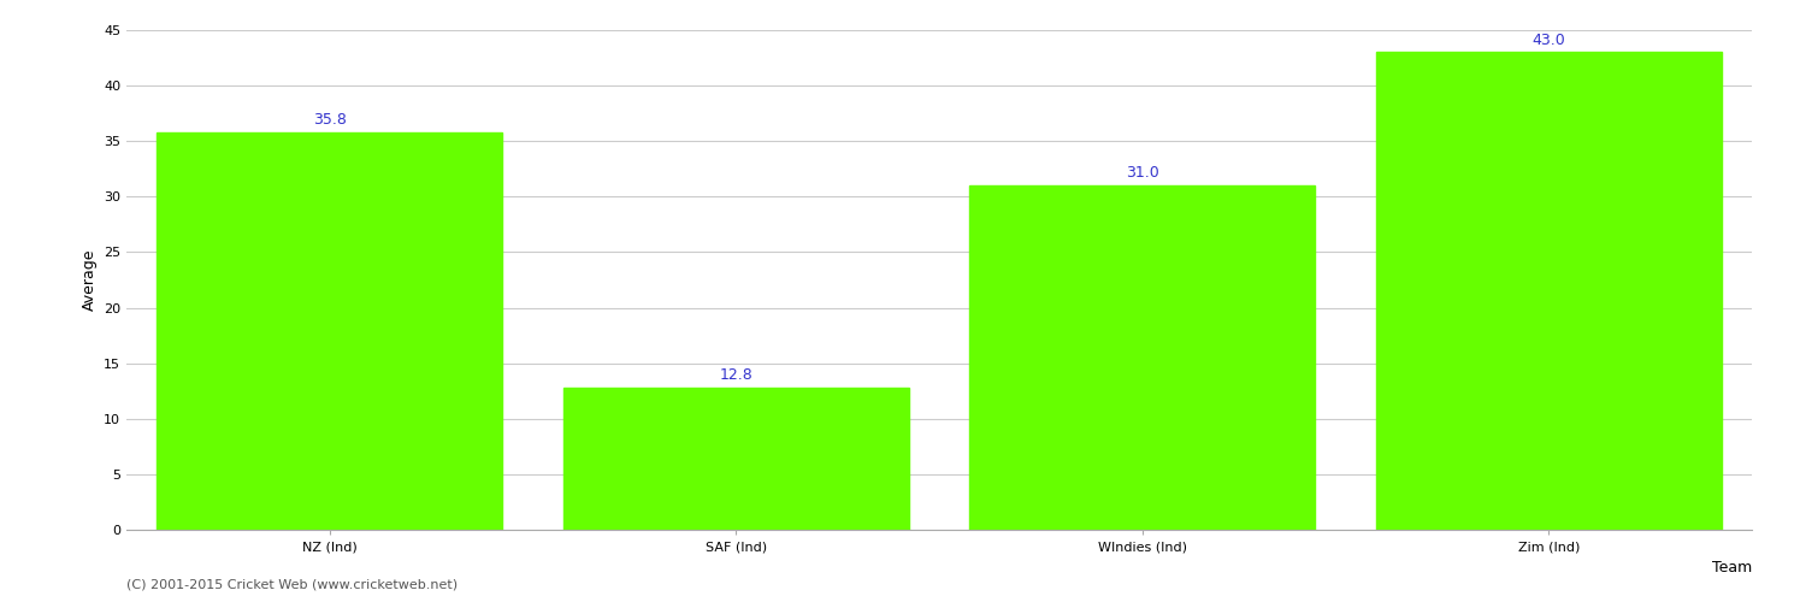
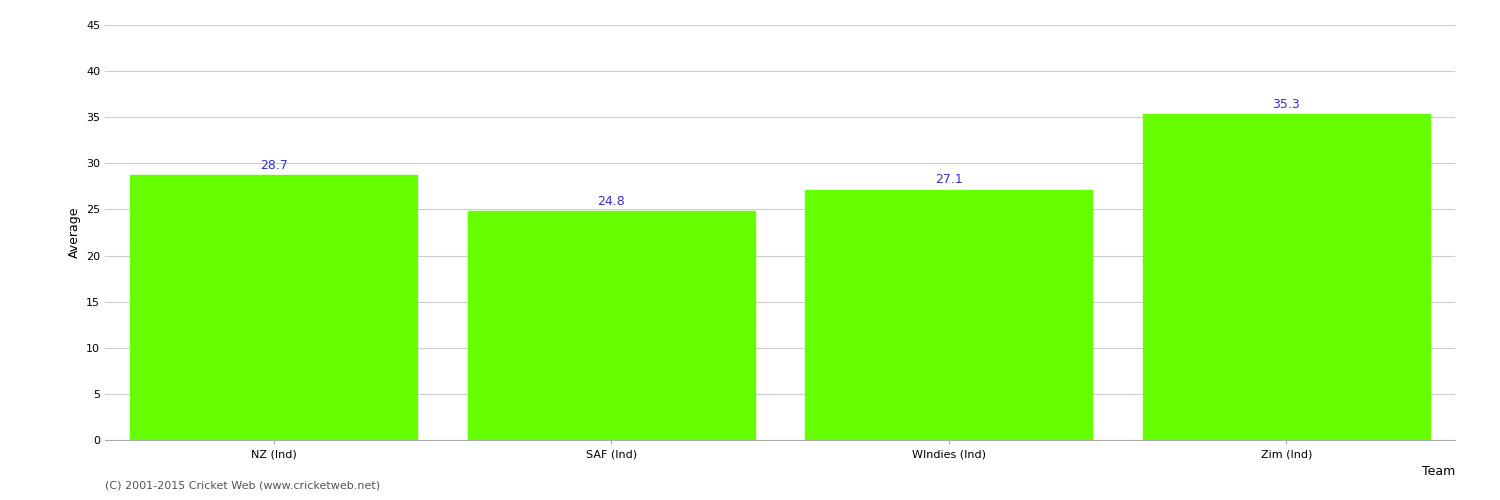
NZ (Ind): 35.8 -> 28.7
SAF (Ind): 12.8 -> 24.8
WIndies (Ind): 31.0 -> 27.1
Zim (Ind): 43.0 -> 35.3
